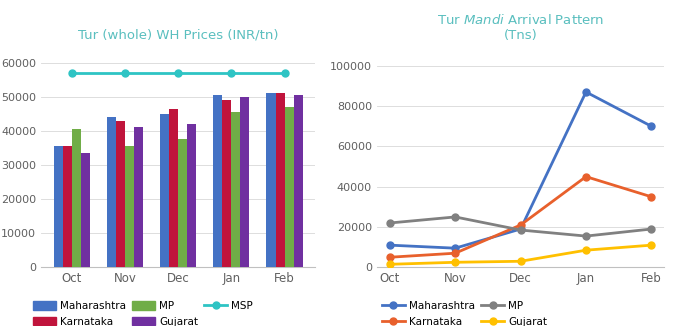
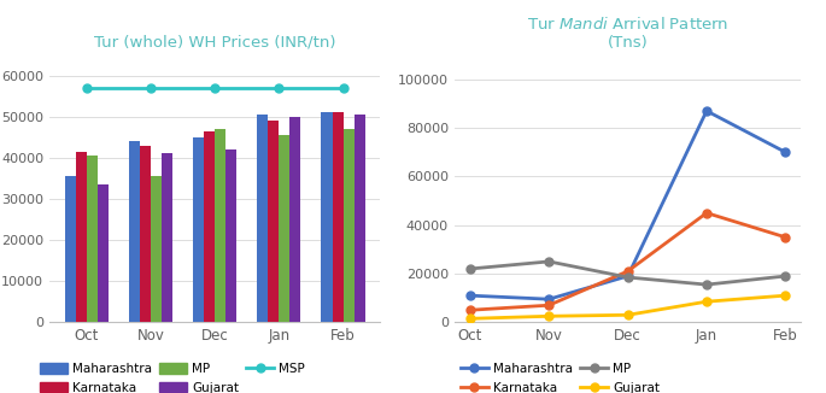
Tur (whole) WH Prices (INR/tn)/Karnataka/Oct: 35500 -> 41500
Tur (whole) WH Prices (INR/tn)/MP/Dec: 37500 -> 47000
